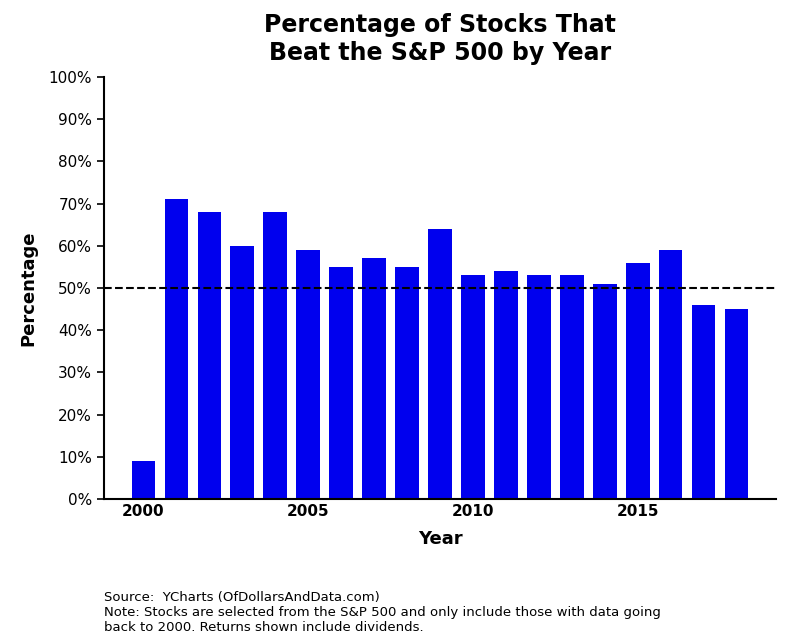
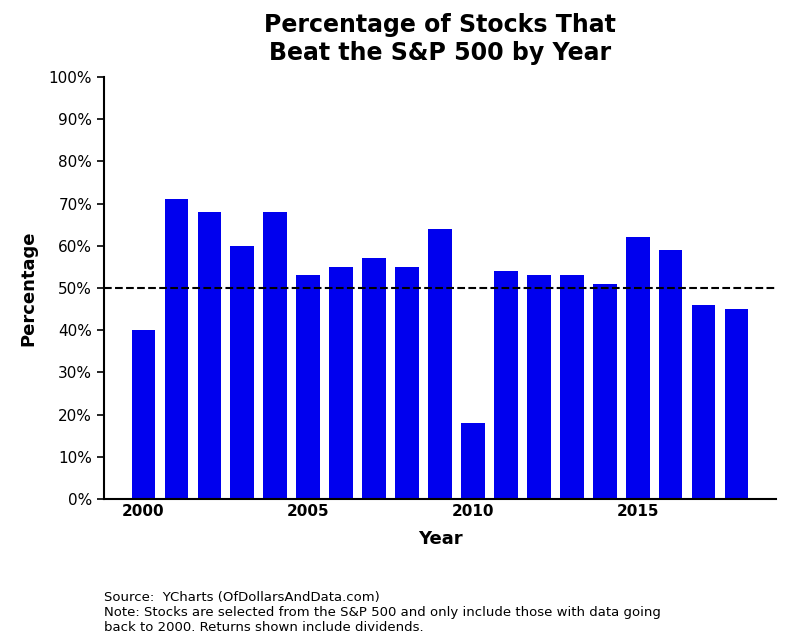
2000: 9% -> 40%
2005: 59% -> 53%
2010: 53% -> 18%
2015: 56% -> 62%
